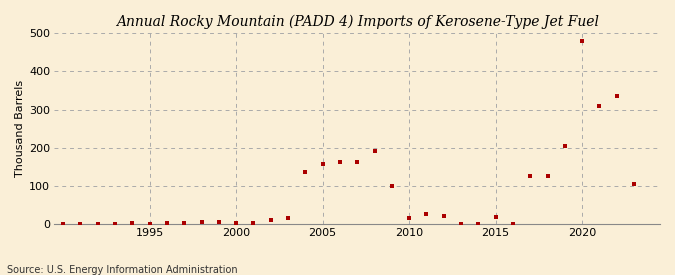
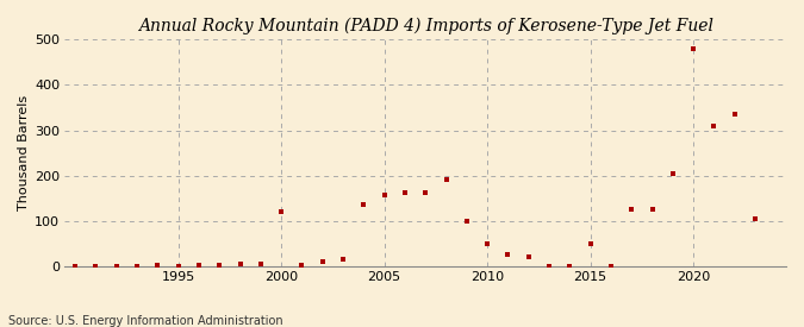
2000: 2 -> 120
2010: 16 -> 50
2015: 17 -> 50
